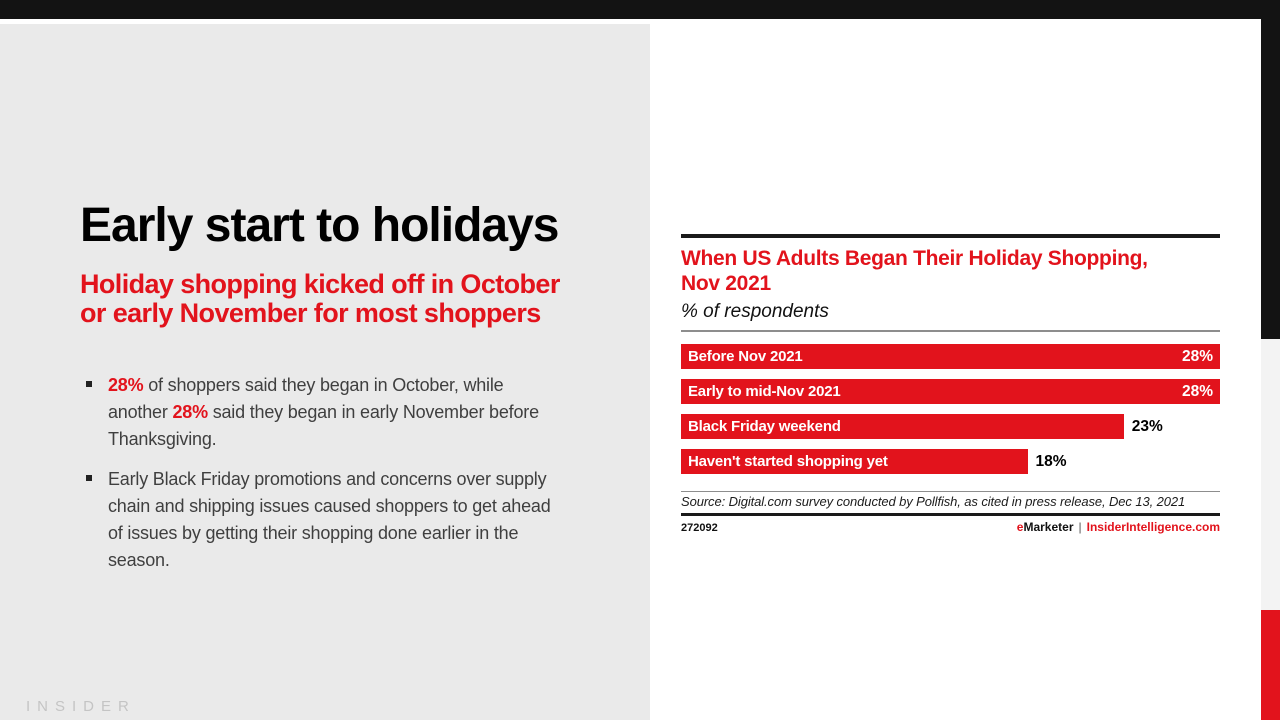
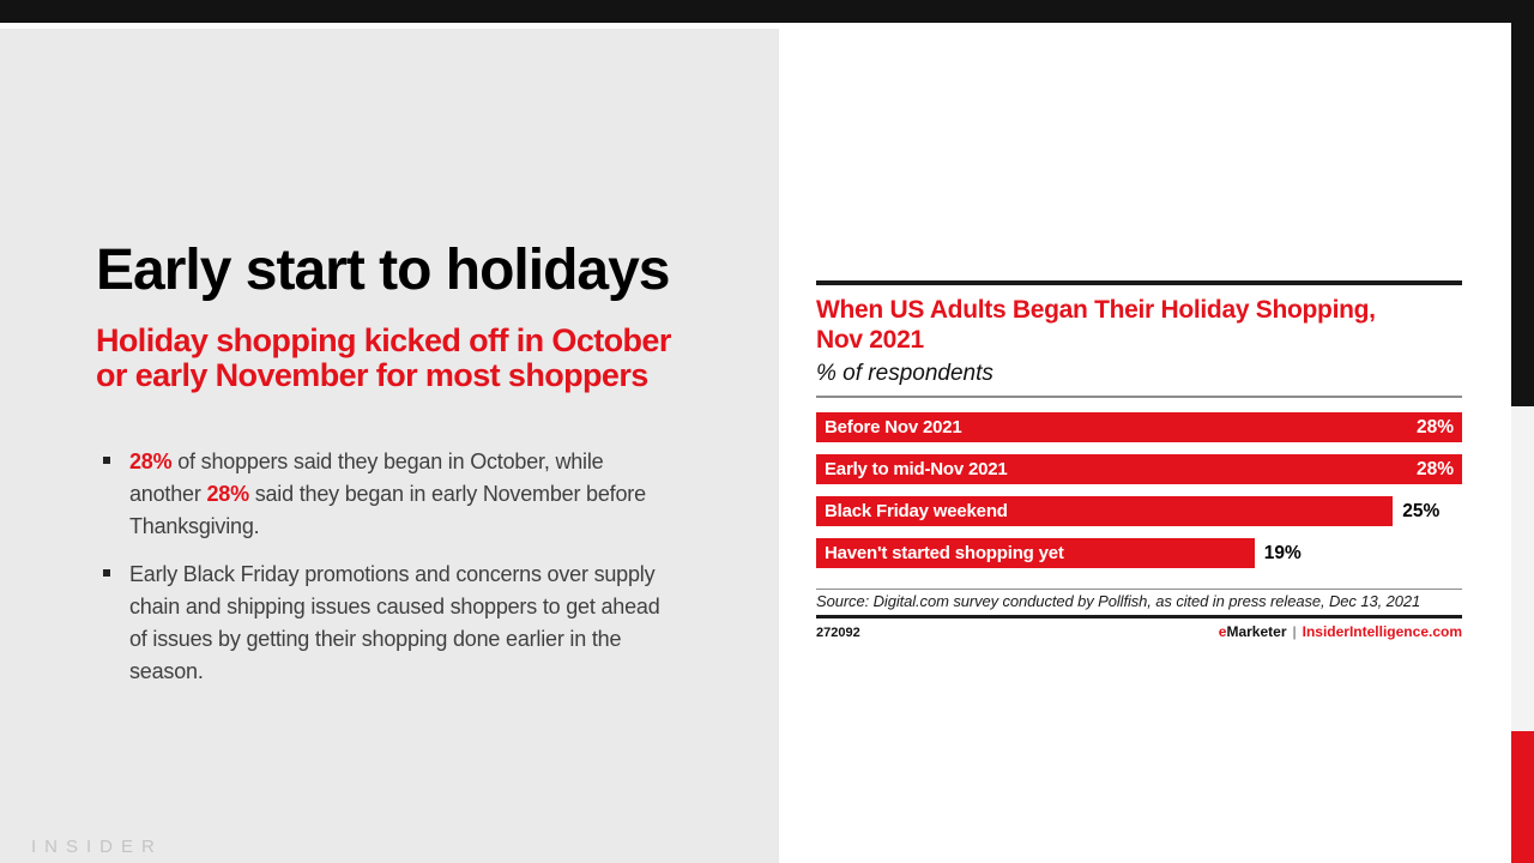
Black Friday weekend: 23% -> 25%
Haven't started shopping yet: 18% -> 19%
